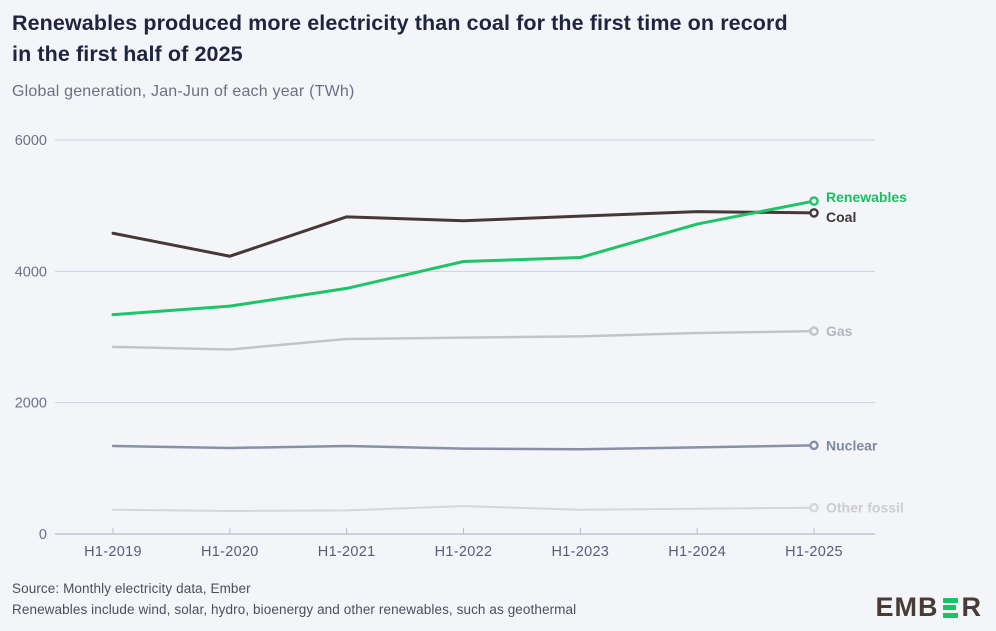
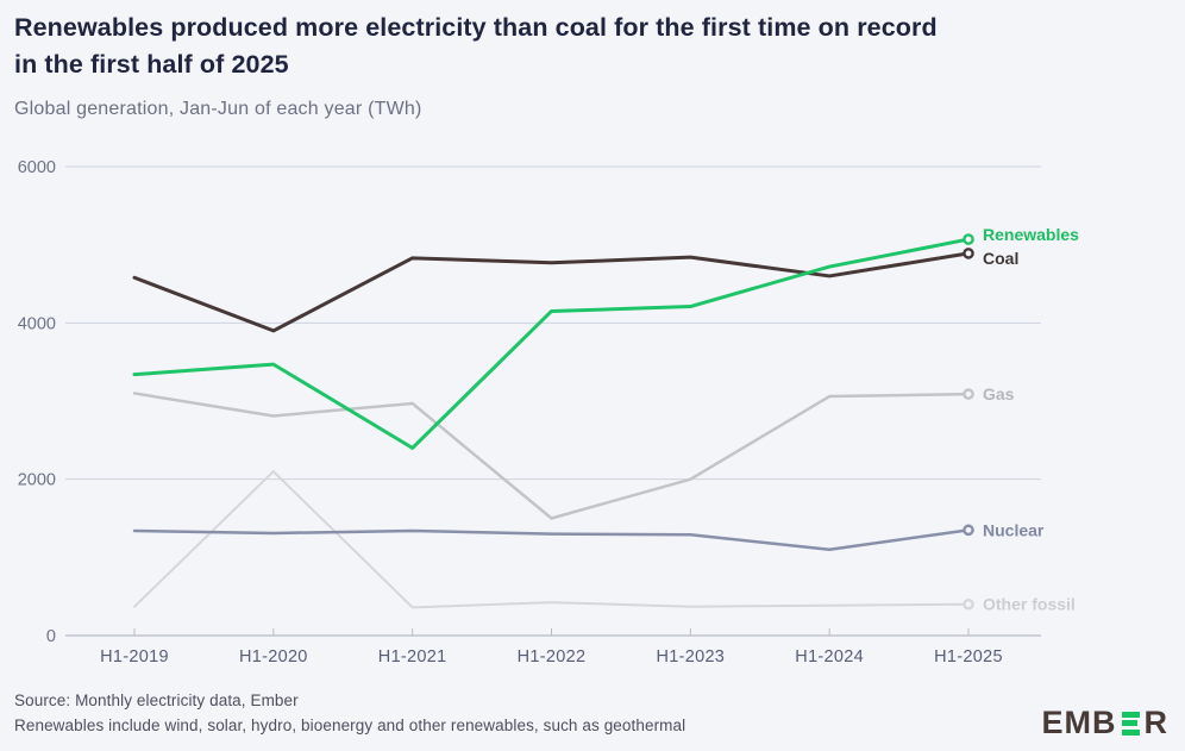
Gas/H1-2019: 2800 -> 3100
Coal/H1-2020: 4200 -> 3900
Other fossil/H1-2020: 400 -> 2100
Renewables/H1-2021: 3700 -> 2400
Gas/H1-2022: 3000 -> 1500
Gas/H1-2023: 3000 -> 2000
Coal/H1-2024: 4900 -> 4600
Nuclear/H1-2024: 1300 -> 1100
